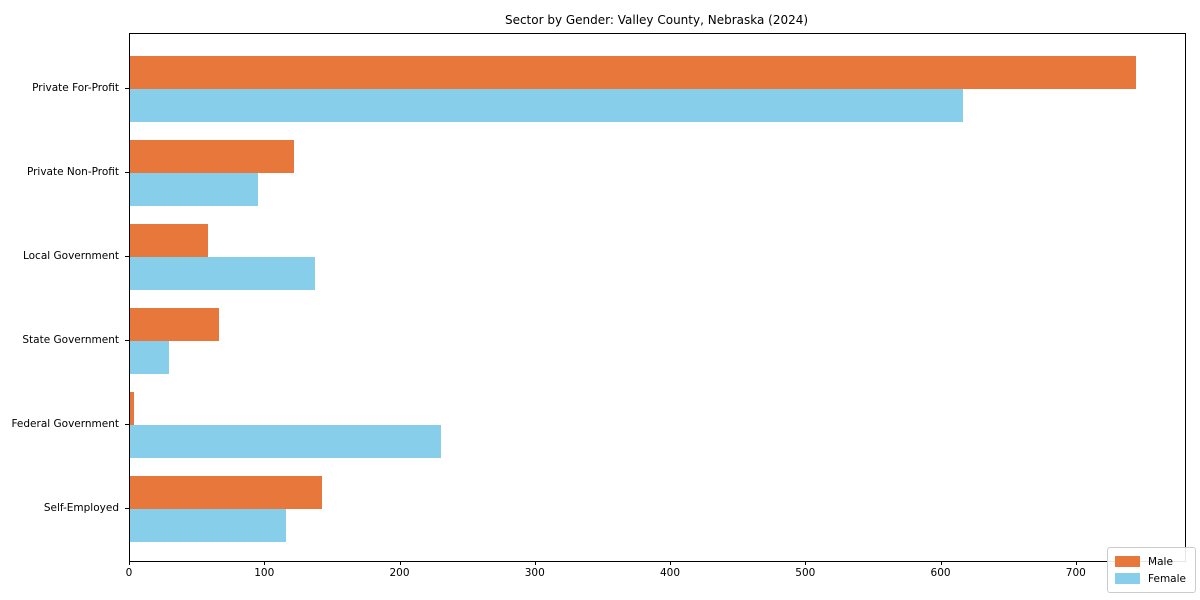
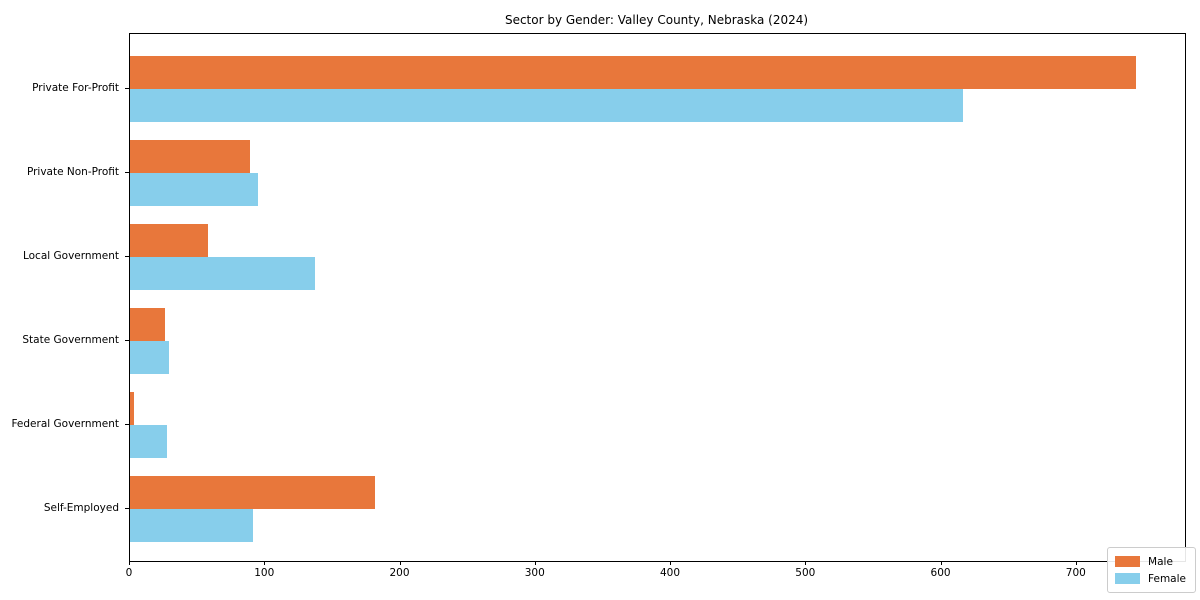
Male/Private Non-Profit: 121 -> 89
Male/State Government: 66 -> 26
Female/Federal Government: 230 -> 27
Male/Self-Employed: 142 -> 181
Female/Self-Employed: 115 -> 91
